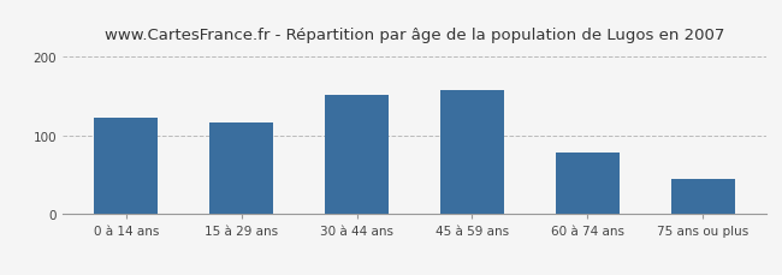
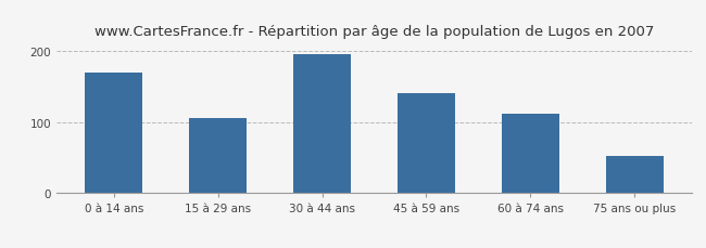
0 à 14 ans: 122 -> 170
15 à 29 ans: 116 -> 105
30 à 44 ans: 152 -> 195
45 à 59 ans: 158 -> 140
60 à 74 ans: 78 -> 112
75 ans ou plus: 44 -> 52
